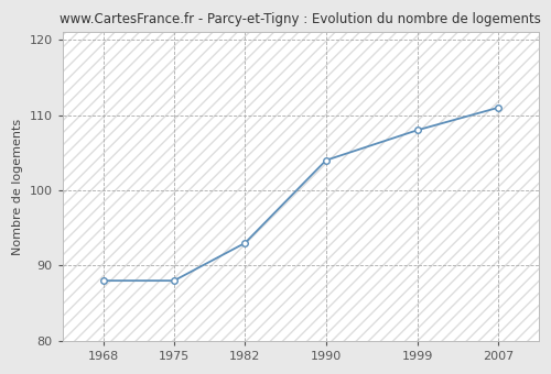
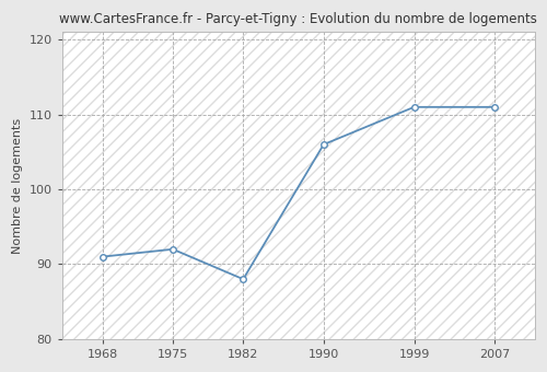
1968: 88 -> 91
1975: 88 -> 92
1982: 93 -> 88
1990: 104 -> 106
1999: 108 -> 111
